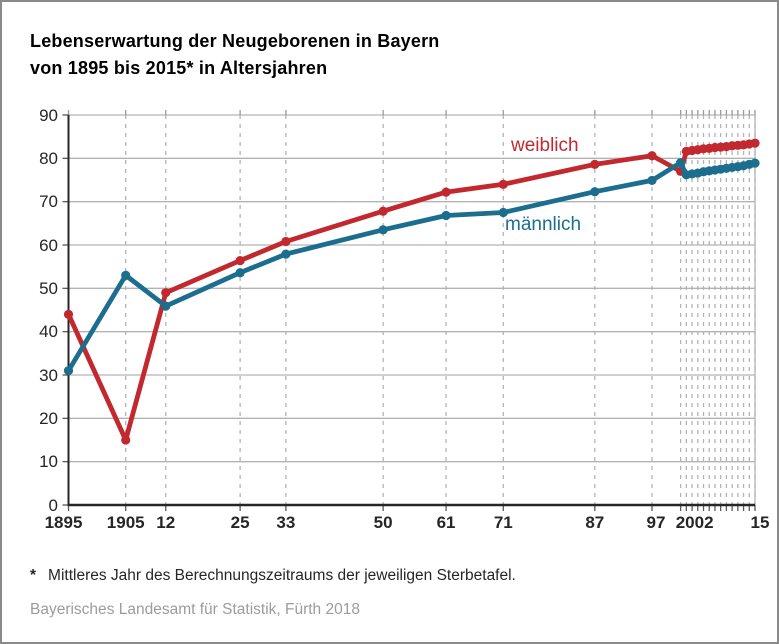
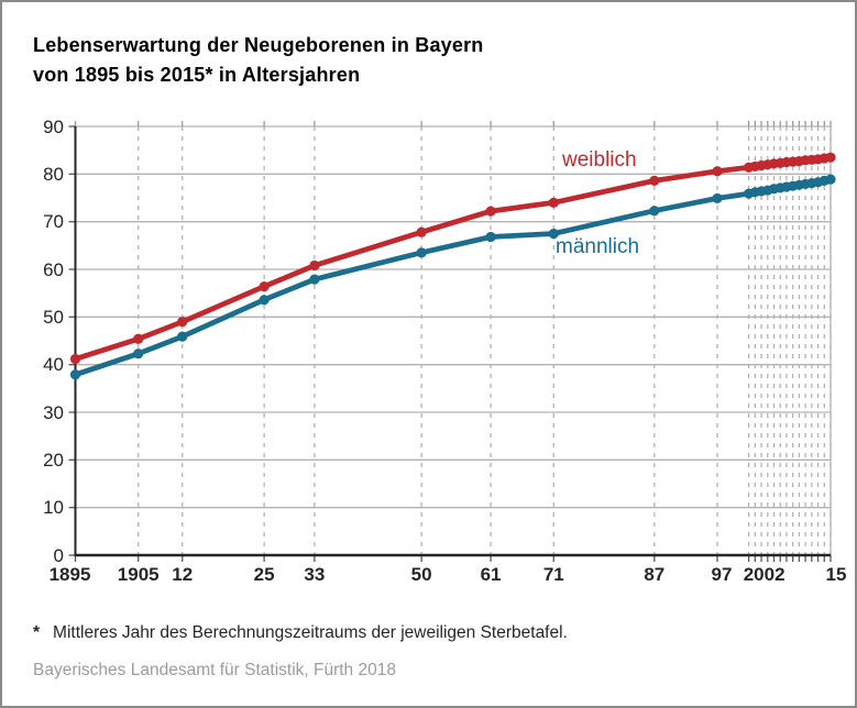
weiblich/1895: 44 -> 41
männlich/1895: 31 -> 38
weiblich/1905: 15 -> 45
männlich/1905: 53 -> 42
weiblich/2002: 77 -> 81
männlich/2002: 79 -> 76
